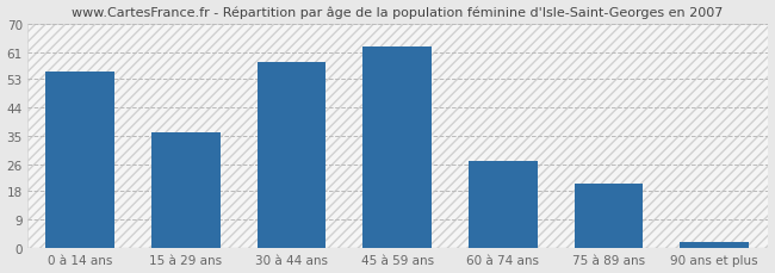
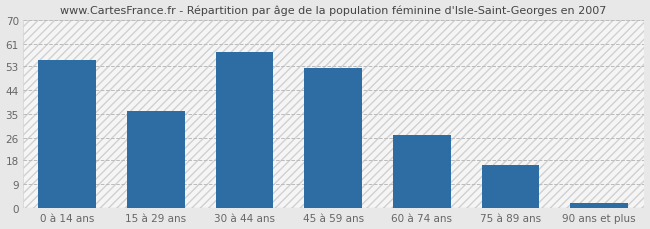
45 à 59 ans: 63 -> 52
75 à 89 ans: 20 -> 16
